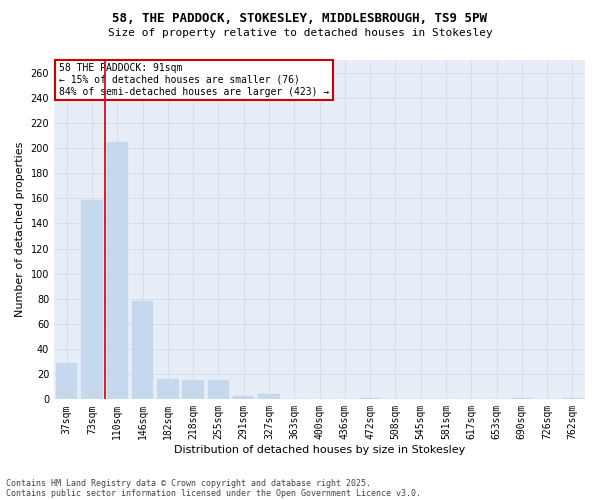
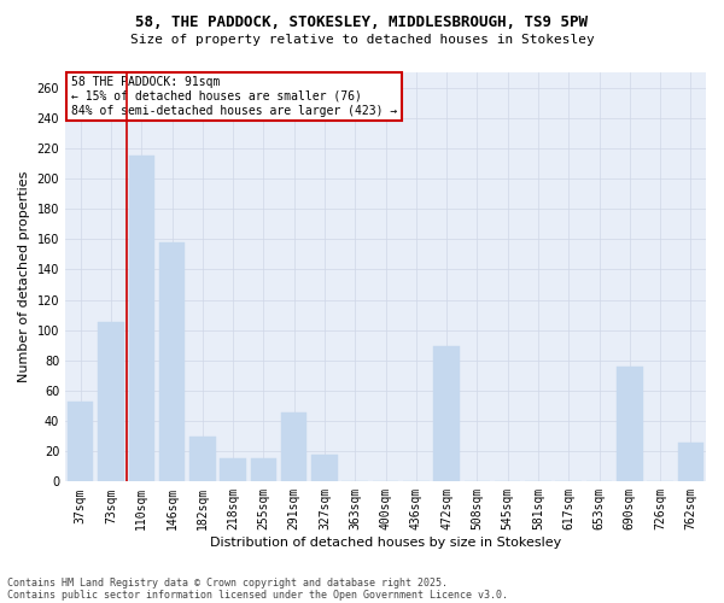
37sqm: 29 -> 53
73sqm: 159 -> 105
110sqm: 205 -> 215
146sqm: 78 -> 158
182sqm: 16 -> 30
291sqm: 3 -> 46
327sqm: 4 -> 18
472sqm: 1 -> 89
690sqm: 1 -> 76
762sqm: 1 -> 26
